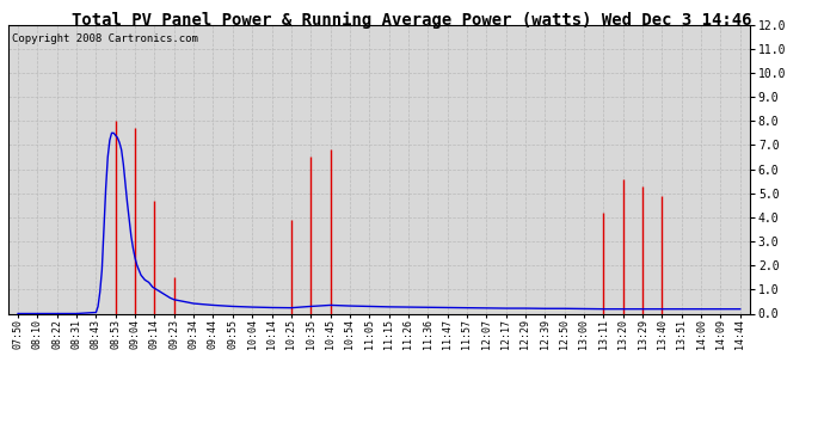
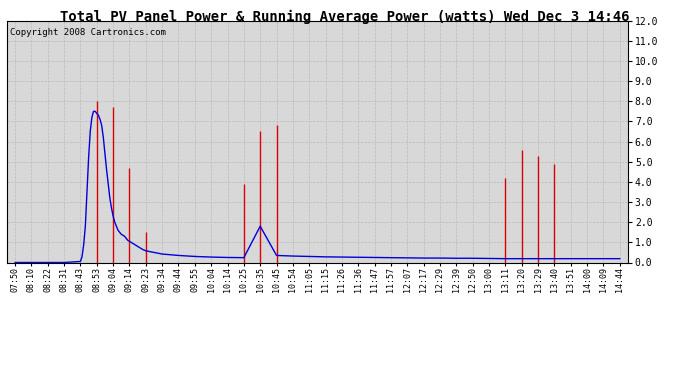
10:35: 0.30 -> 1.80
